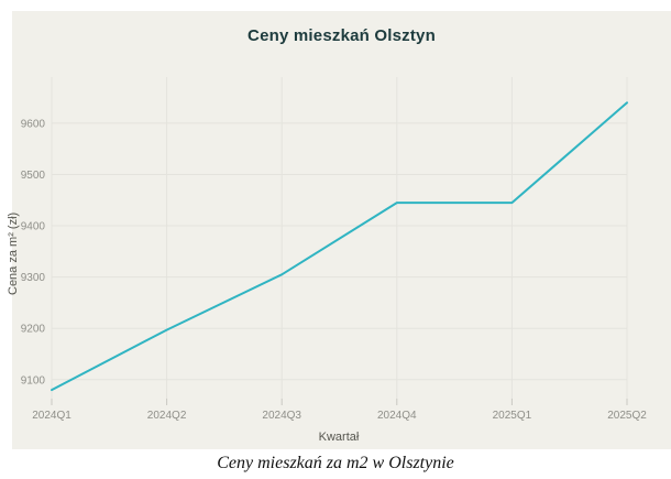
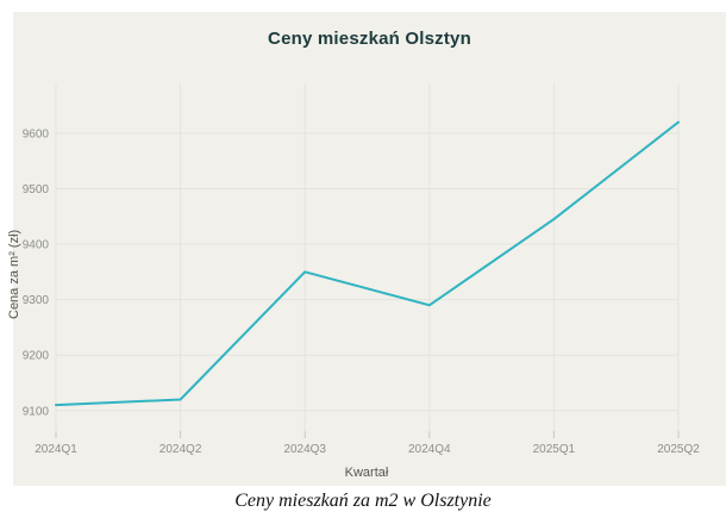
2024Q1: 9080 -> 9110
2024Q2: 9200 -> 9120
2024Q3: 9300 -> 9350
2024Q4: 9440 -> 9290
2025Q2: 9640 -> 9620
